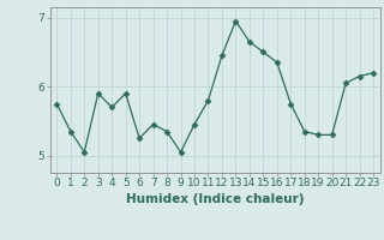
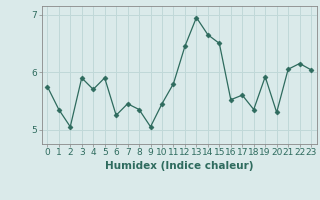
16: 6.35 -> 5.52
17: 5.75 -> 5.60
19: 5.30 -> 5.92
23: 6.20 -> 6.04
